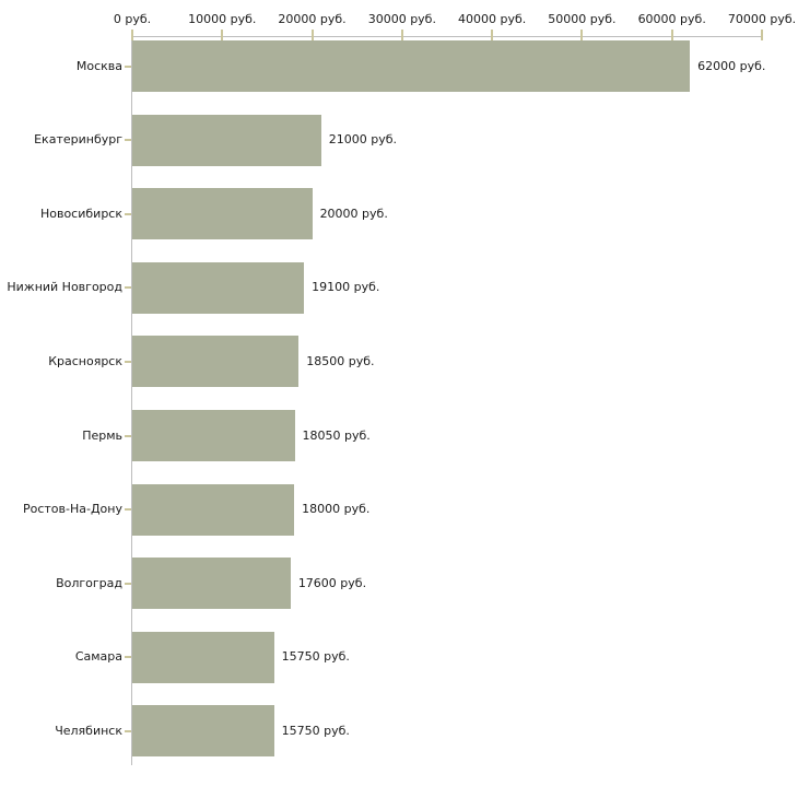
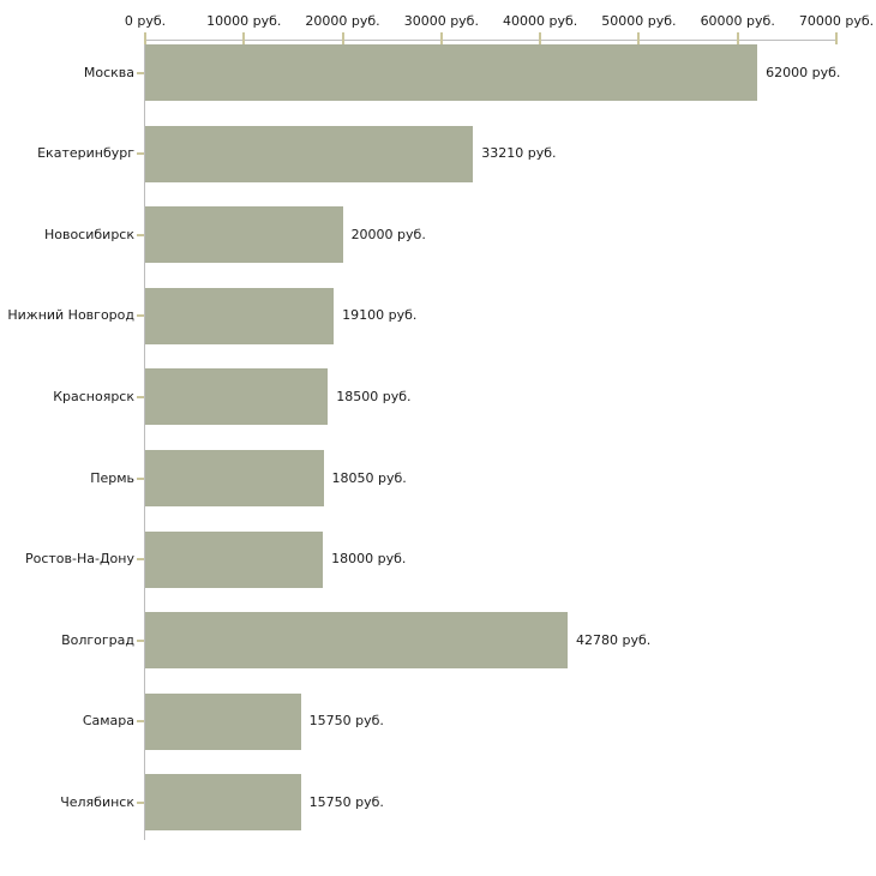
Екатеринбург: 21000 -> 33210
Волгоград: 17600 -> 42780
